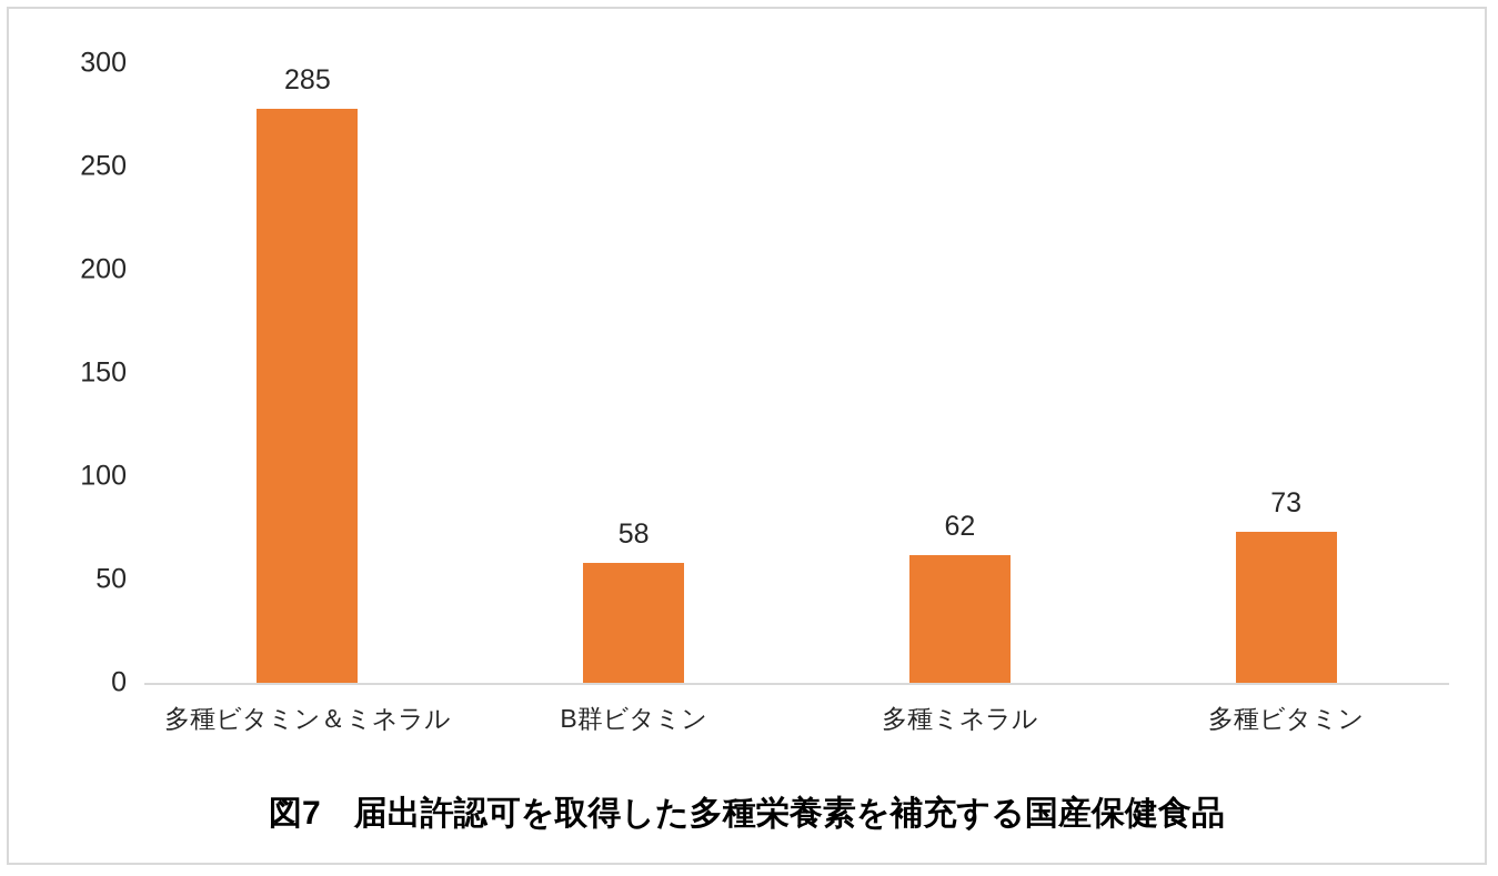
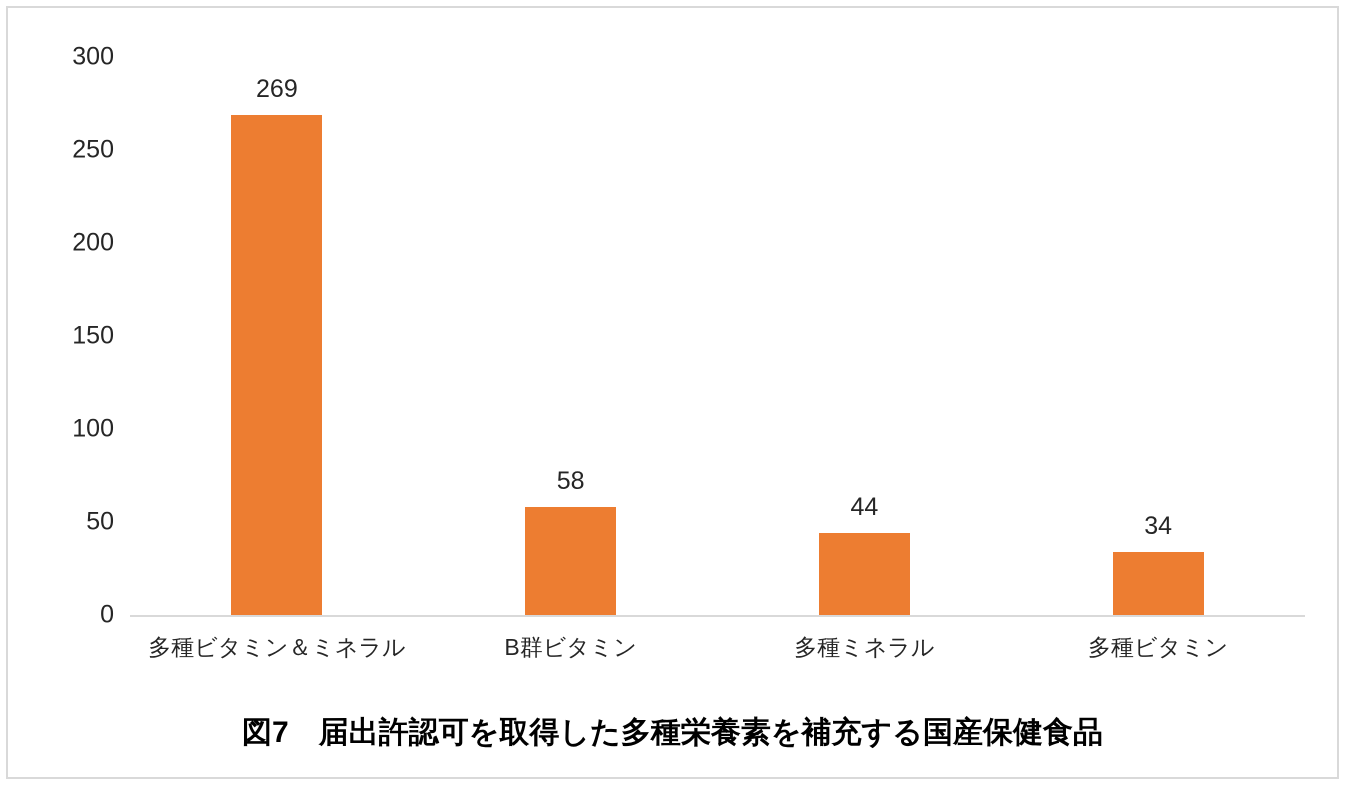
多種ビタミン＆ミネラル: 285 -> 269
多種ミネラル: 62 -> 44
多種ビタミン: 73 -> 34
